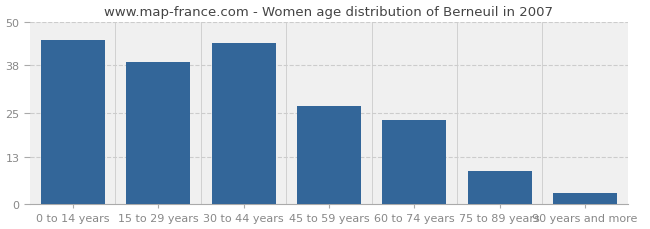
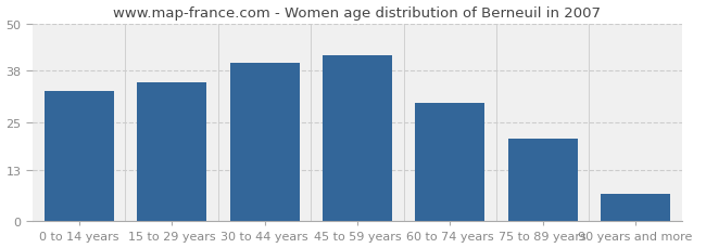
0 to 14 years: 45 -> 33
15 to 29 years: 39 -> 35
30 to 44 years: 44 -> 40
45 to 59 years: 27 -> 42
60 to 74 years: 23 -> 30
75 to 89 years: 9 -> 21
90 years and more: 3 -> 7
